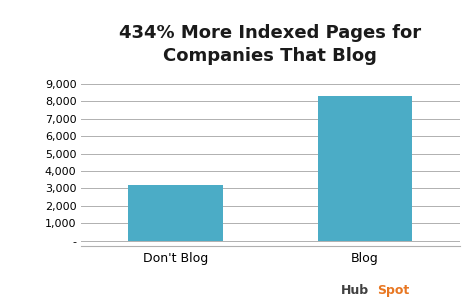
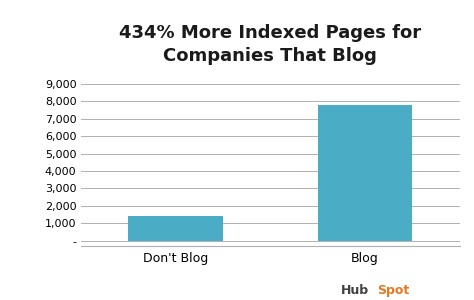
Don't Blog: 3,200 -> 1,400
Blog: 8,300 -> 7,800
